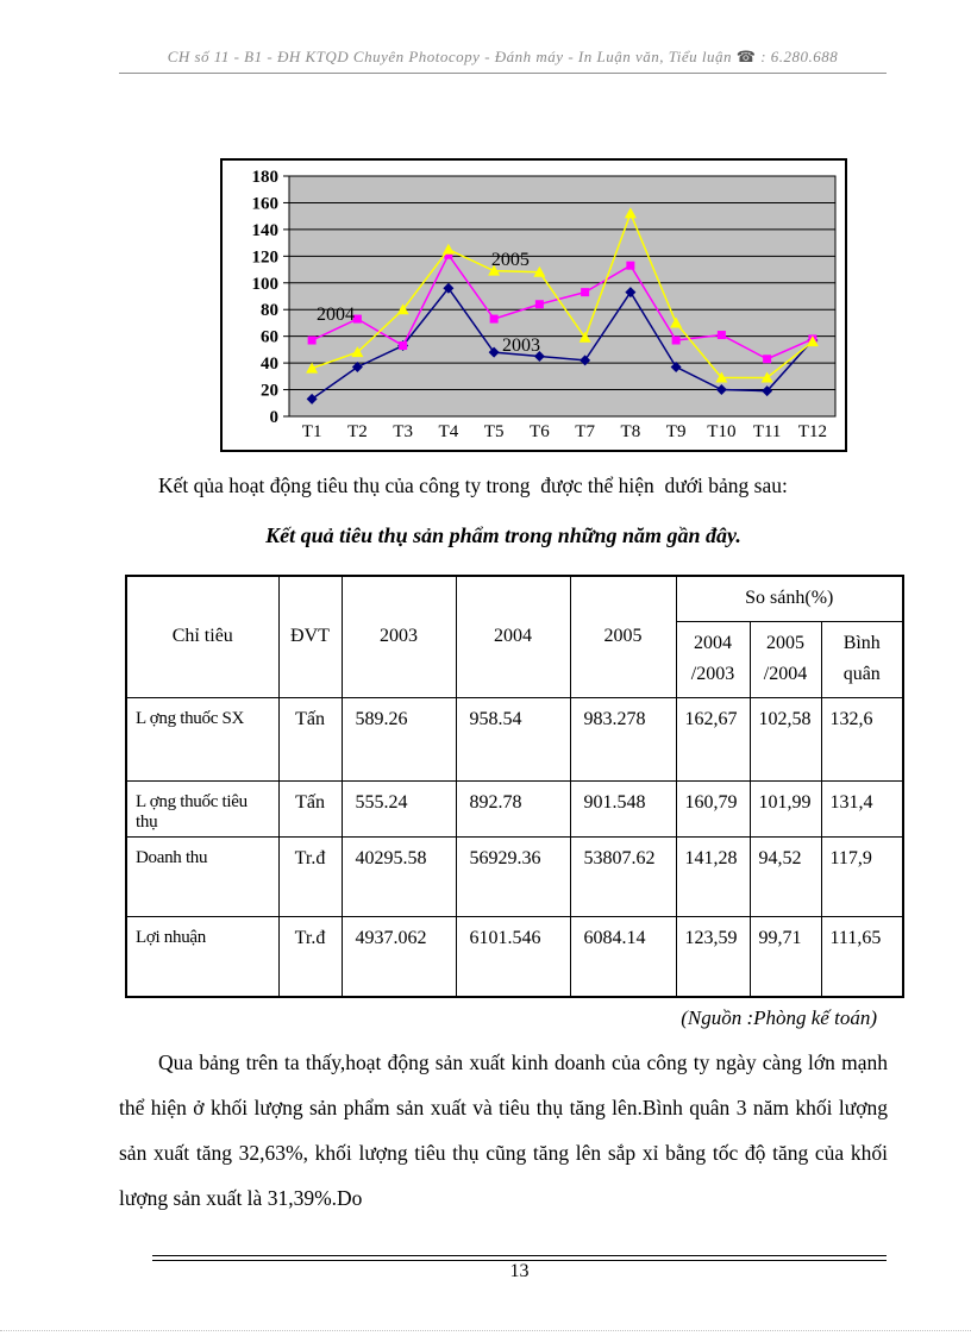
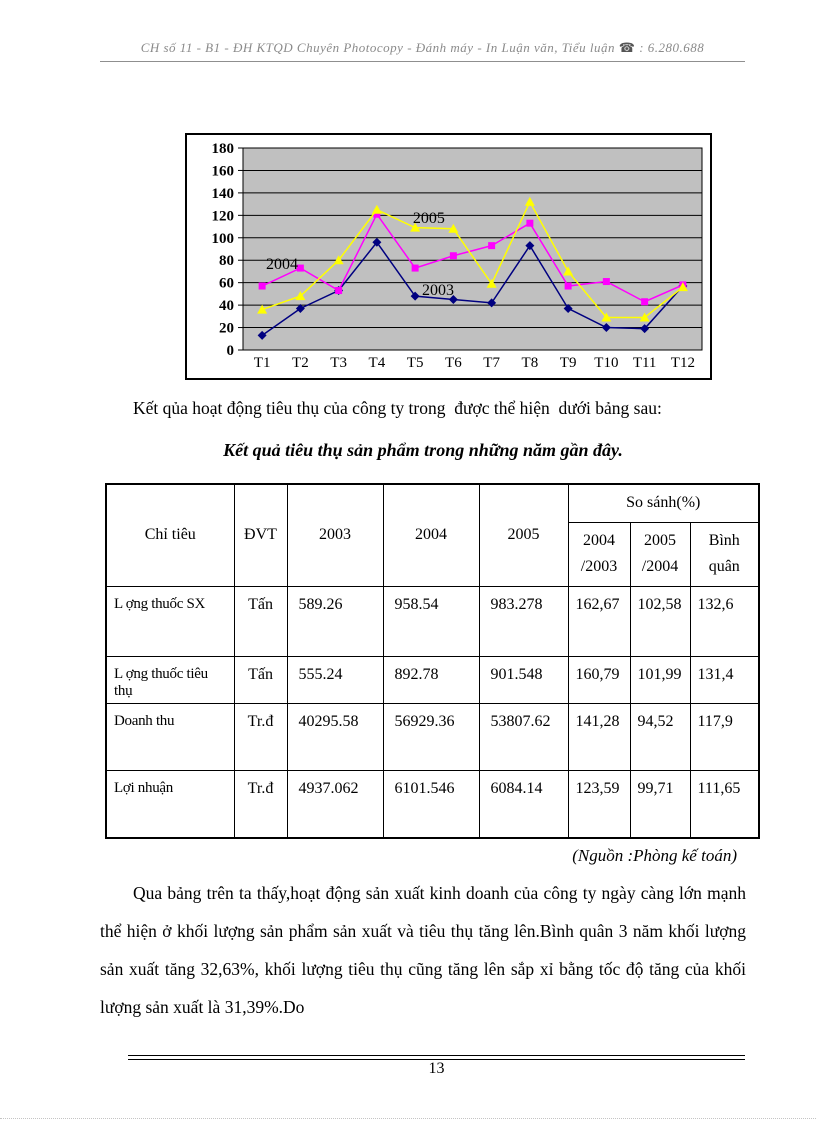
2005/T8: 152 -> 132
